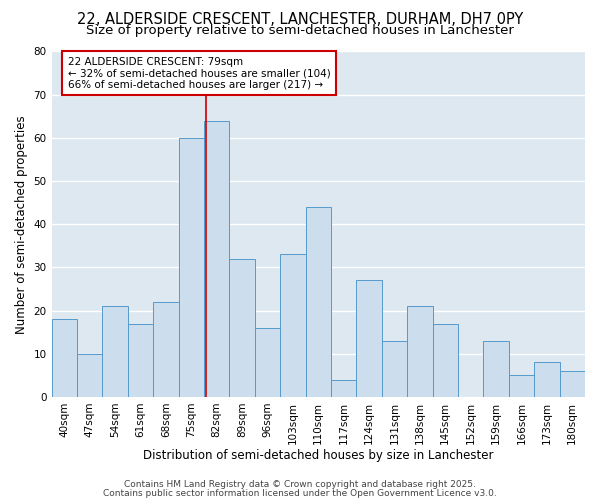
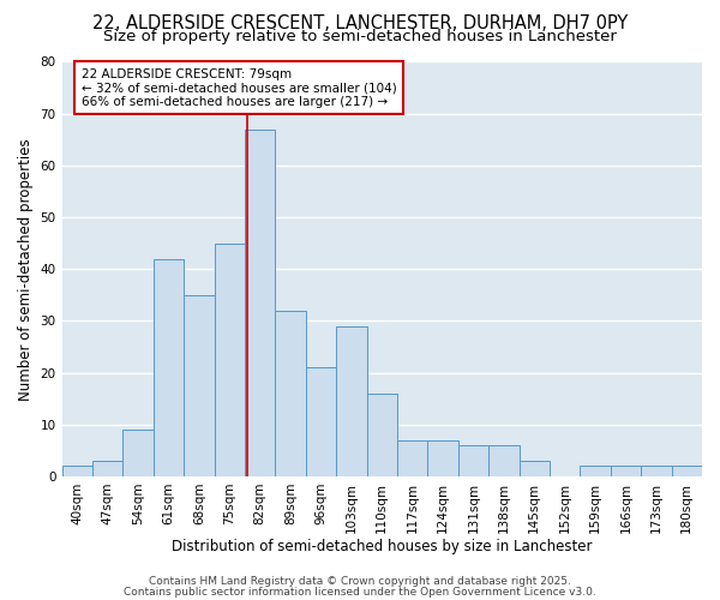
40sqm: 18 -> 2
47sqm: 10 -> 3
54sqm: 21 -> 9
61sqm: 17 -> 42
68sqm: 22 -> 35
75sqm: 60 -> 45
82sqm: 64 -> 67
96sqm: 16 -> 21
103sqm: 33 -> 29
110sqm: 44 -> 16
117sqm: 4 -> 7
124sqm: 27 -> 7
131sqm: 13 -> 6
138sqm: 21 -> 6
145sqm: 17 -> 3
159sqm: 13 -> 2
166sqm: 5 -> 2
173sqm: 8 -> 2
180sqm: 6 -> 2
